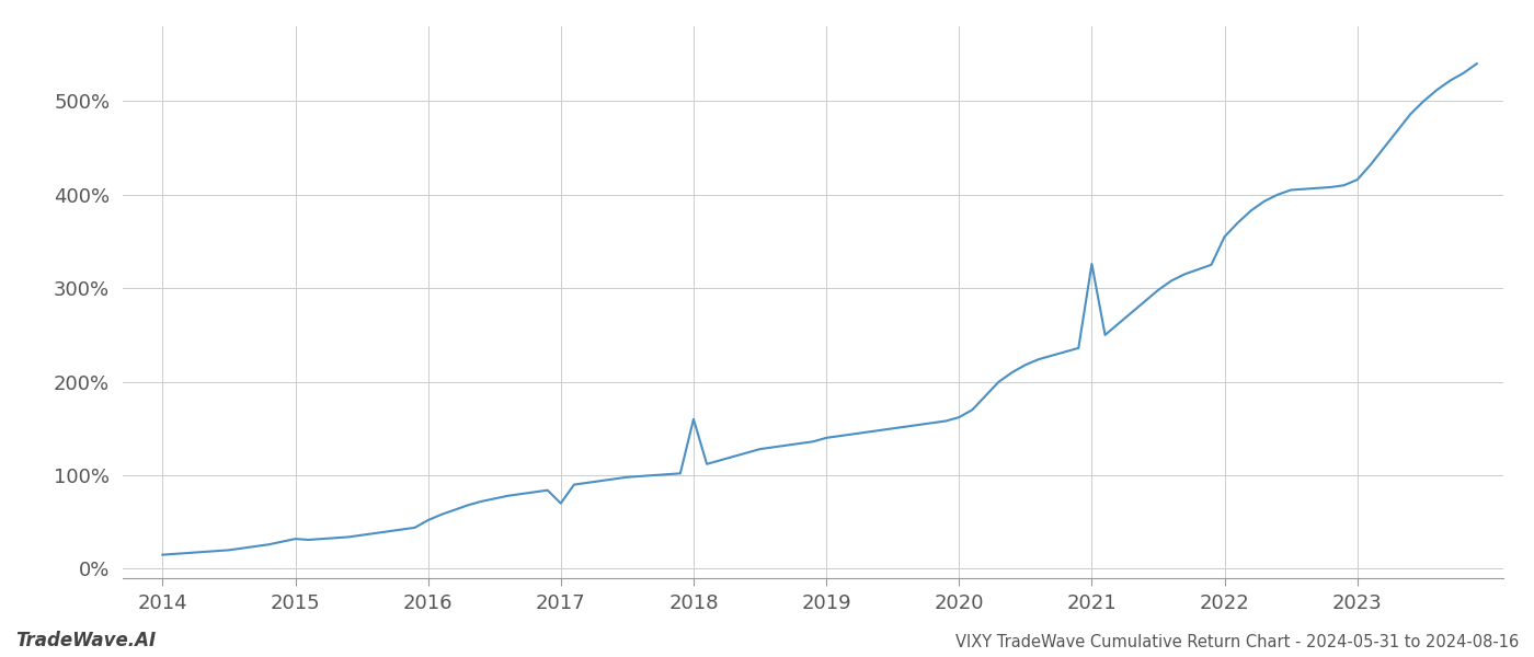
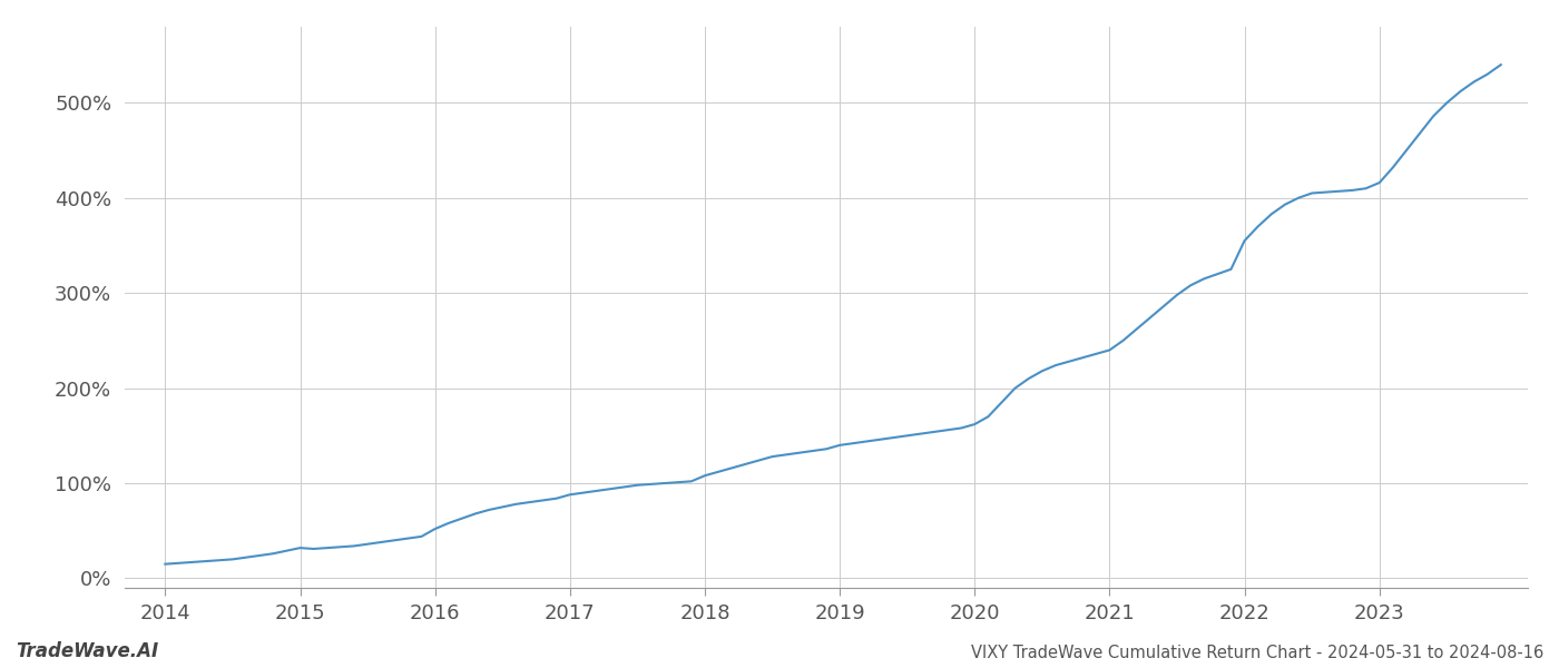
2017: 70% -> 88%
2018: 160% -> 108%
2021: 326% -> 240%
